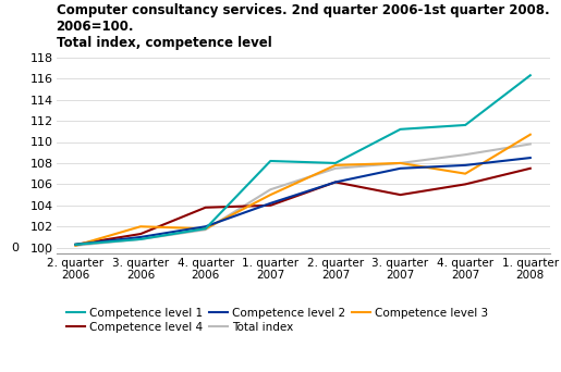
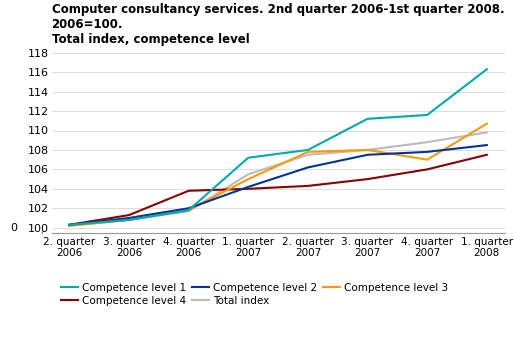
Competence level 3/3. quarter 2006: 102.0 -> 100.8
Competence level 1/1. quarter 2007: 108.2 -> 107.2
Competence level 4/2. quarter 2007: 106.2 -> 104.3
